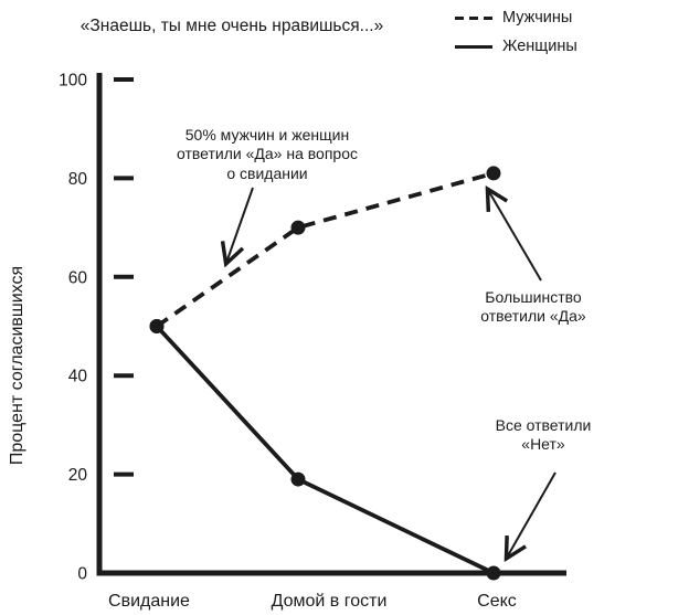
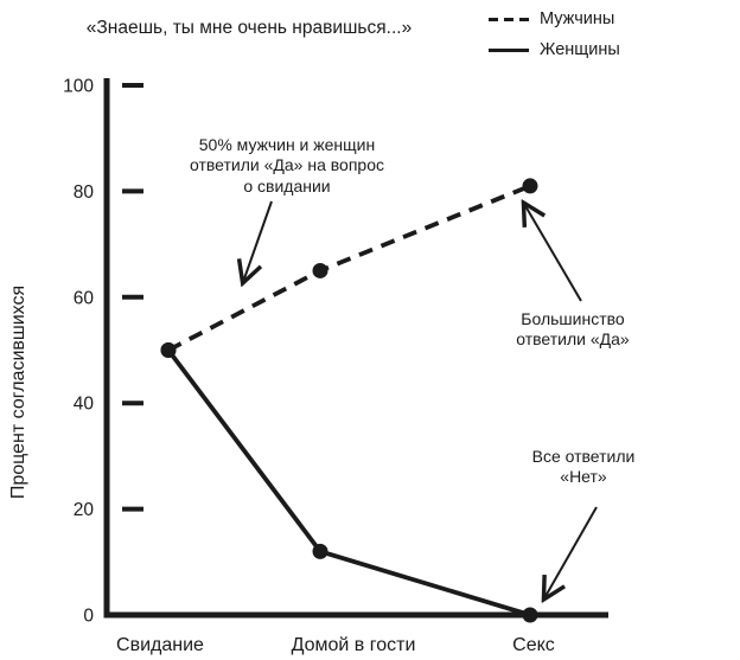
Мужчины/Домой в гости: 70 -> 65
Женщины/Домой в гости: 19 -> 12
